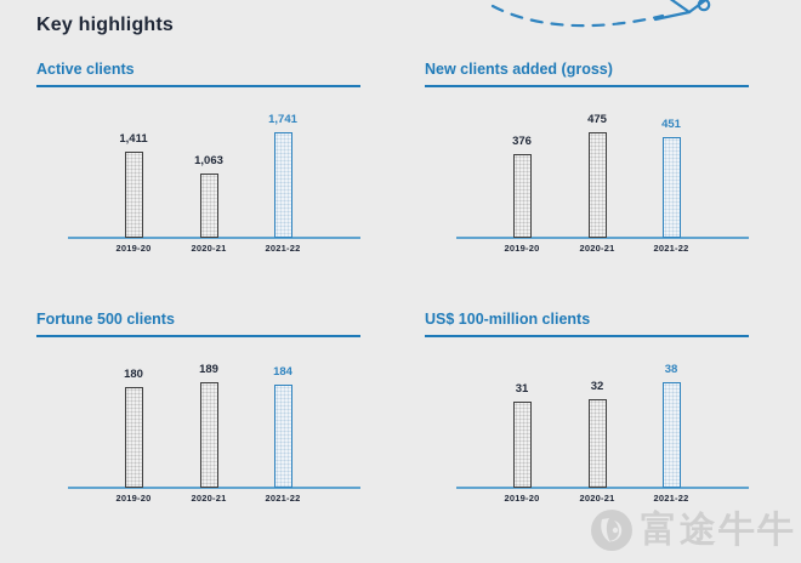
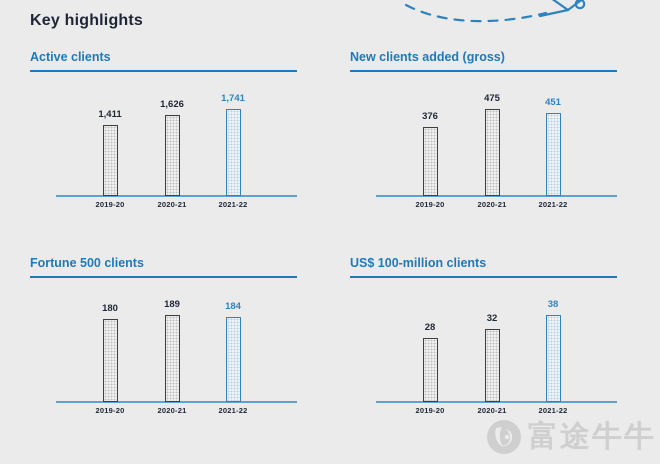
Active clients/2020-21: 1,063 -> 1,626
US$ 100-million clients/2019-20: 31 -> 28
